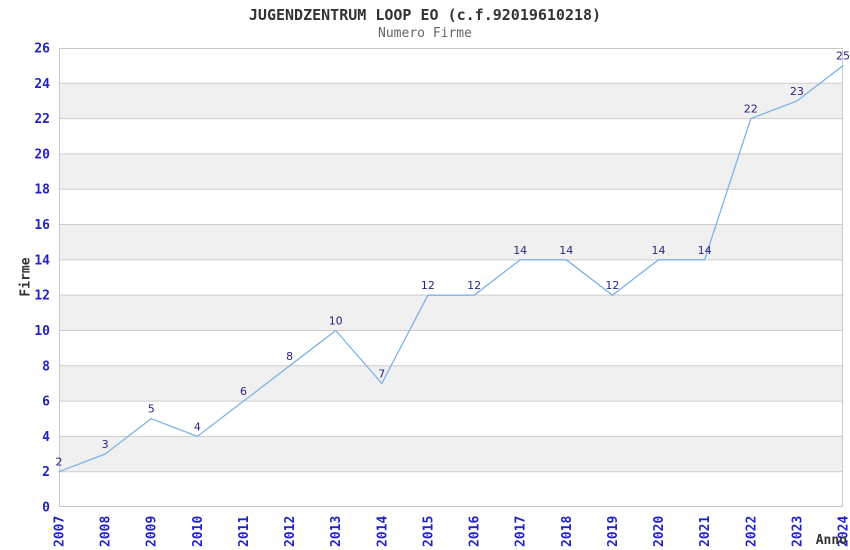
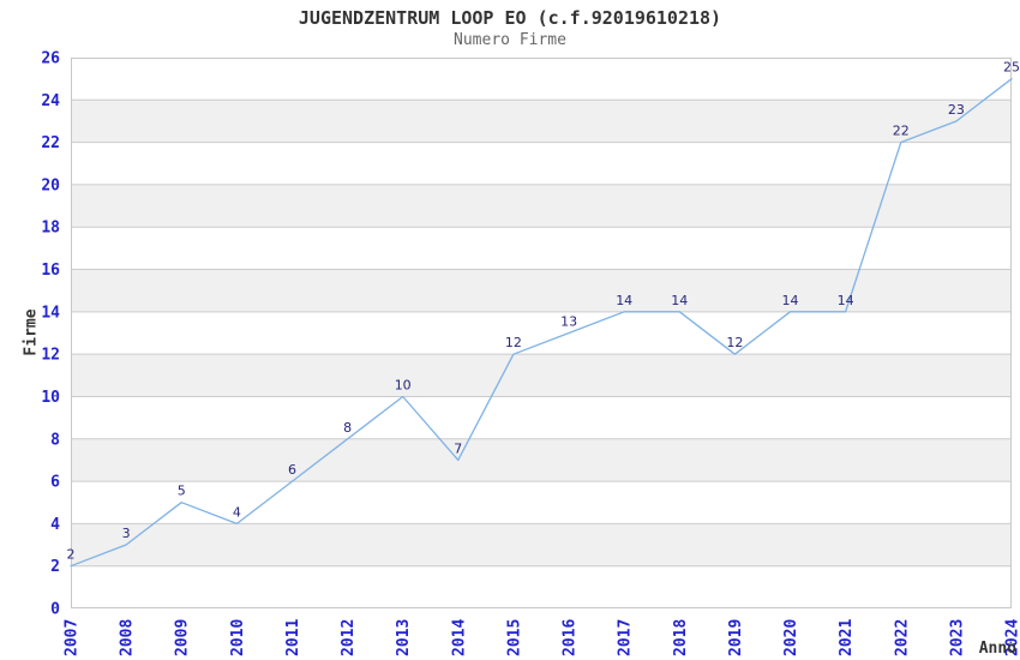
2016: 12 -> 13
